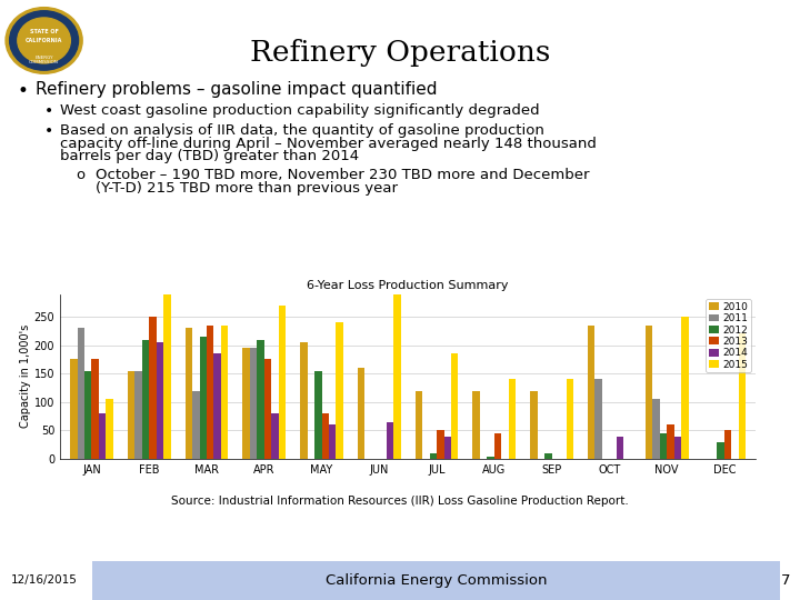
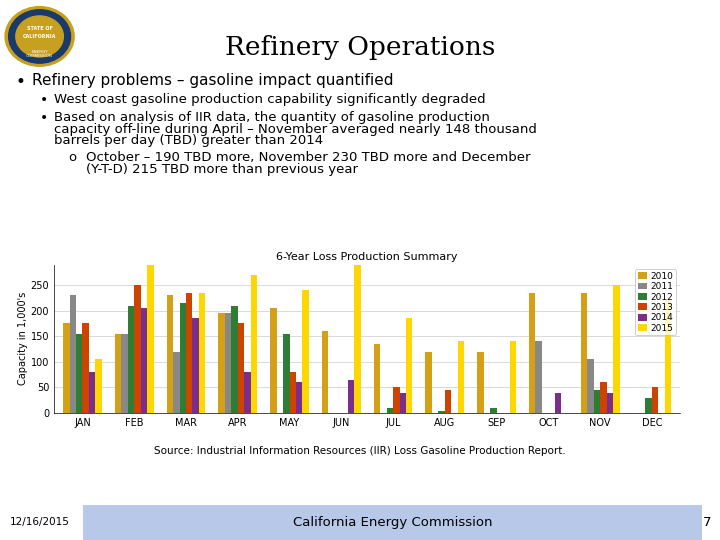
2010/JUL: 120 -> 134
